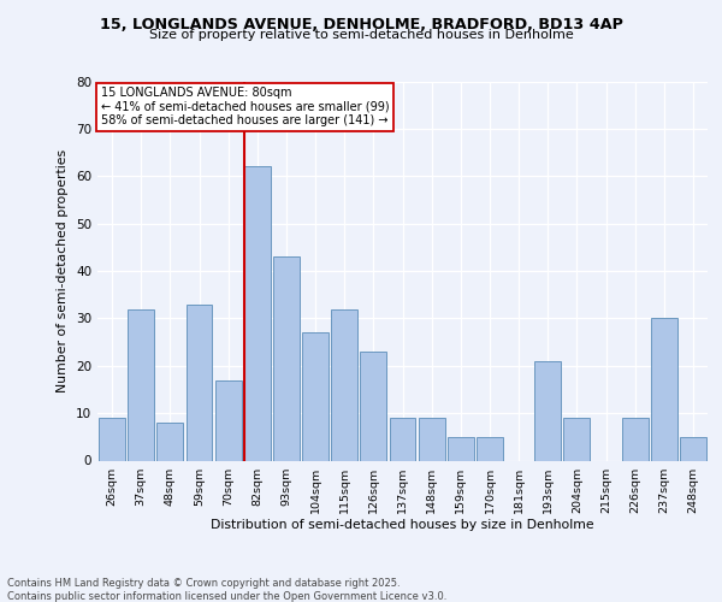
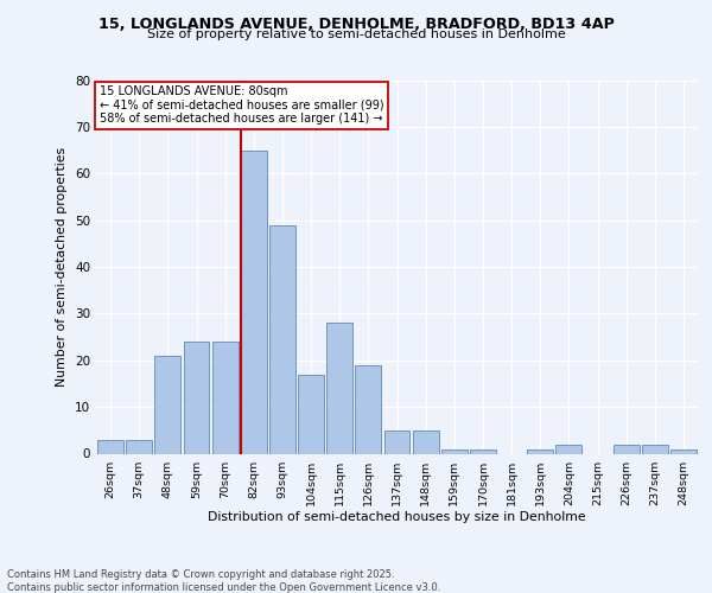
26sqm: 9 -> 3
37sqm: 32 -> 3
48sqm: 8 -> 21
59sqm: 33 -> 24
70sqm: 17 -> 24
82sqm: 62 -> 65
93sqm: 43 -> 49
104sqm: 27 -> 17
115sqm: 32 -> 28
126sqm: 23 -> 19
137sqm: 9 -> 5
148sqm: 9 -> 5
159sqm: 5 -> 1
170sqm: 5 -> 1
193sqm: 21 -> 1
204sqm: 9 -> 2
226sqm: 9 -> 2
237sqm: 30 -> 2
248sqm: 5 -> 1
